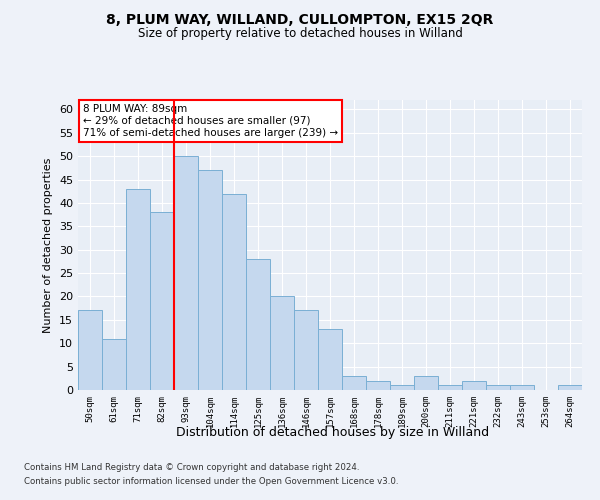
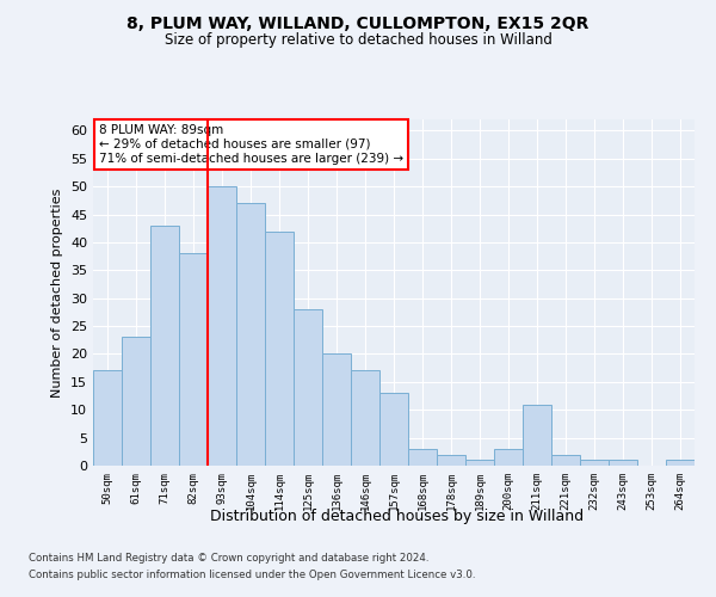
61sqm: 11 -> 23
211sqm: 1 -> 11
